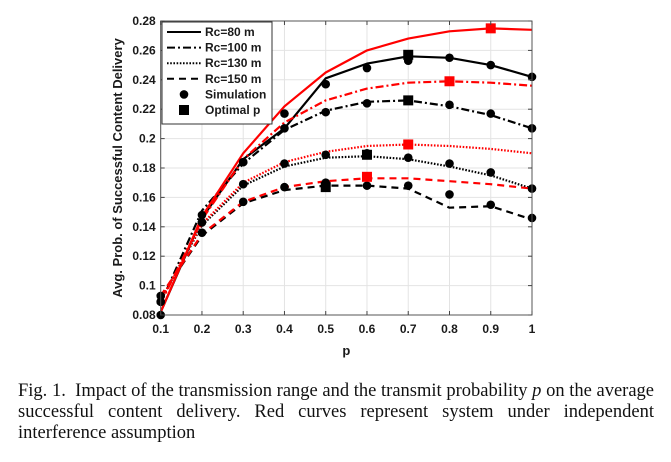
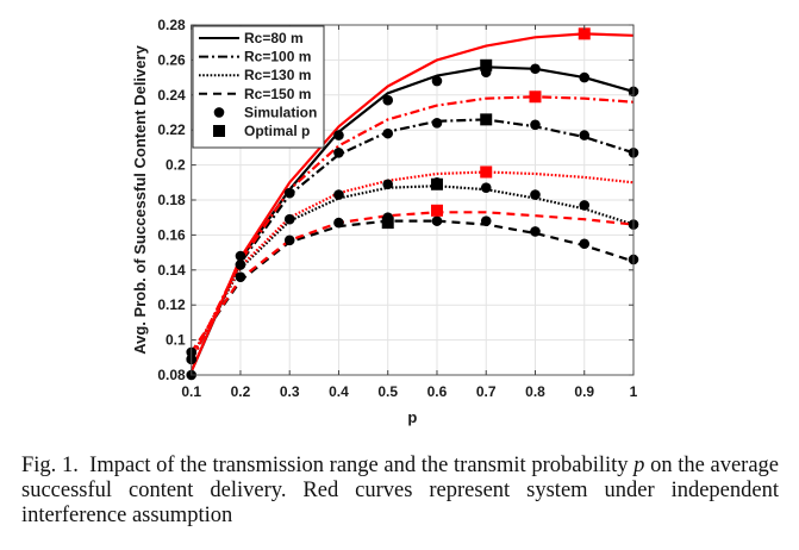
Rc=100 m/0.2: 0.151 -> 0.144
Rc=80 m/0.4: 0.207 -> 0.219
Rc=150 m/0.8: 0.153 -> 0.161
